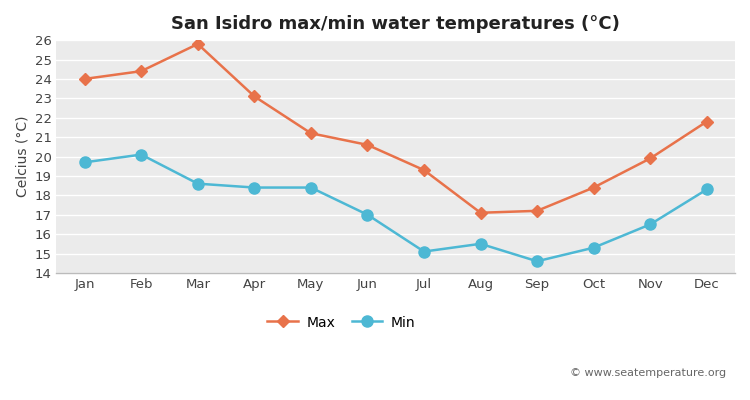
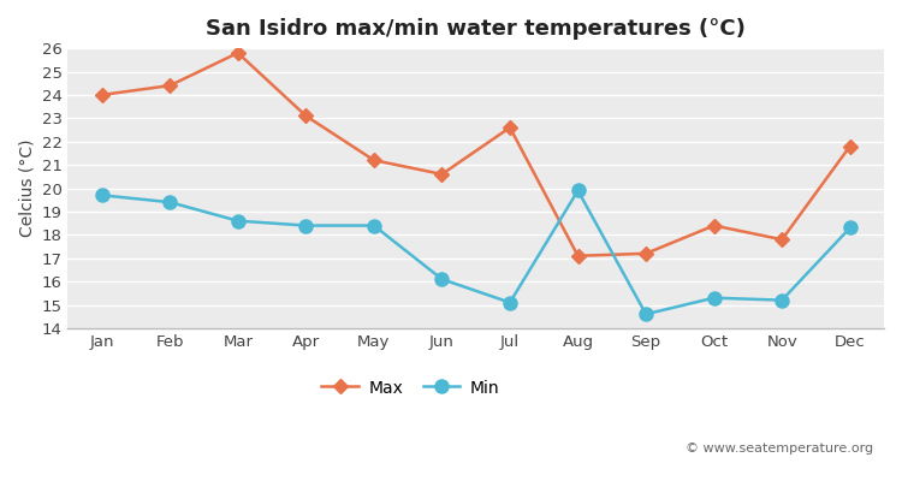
Min/Feb: 20.1 -> 19.4
Min/Jun: 17.0 -> 16.1
Max/Jul: 19.3 -> 22.6
Min/Aug: 15.5 -> 19.9
Max/Nov: 19.9 -> 17.8
Min/Nov: 16.5 -> 15.2
